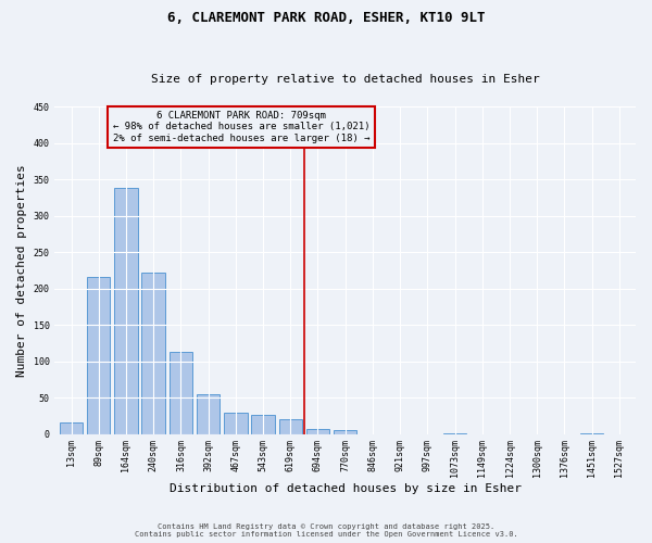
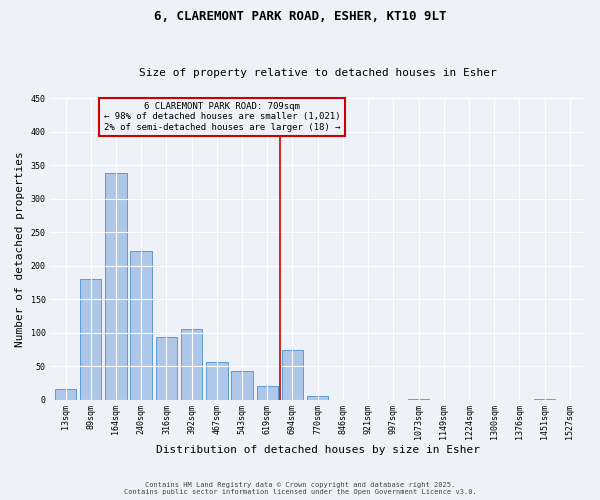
89sqm: 216 -> 180
316sqm: 113 -> 94
392sqm: 55 -> 106
467sqm: 29 -> 56
543sqm: 27 -> 42
694sqm: 7 -> 74
